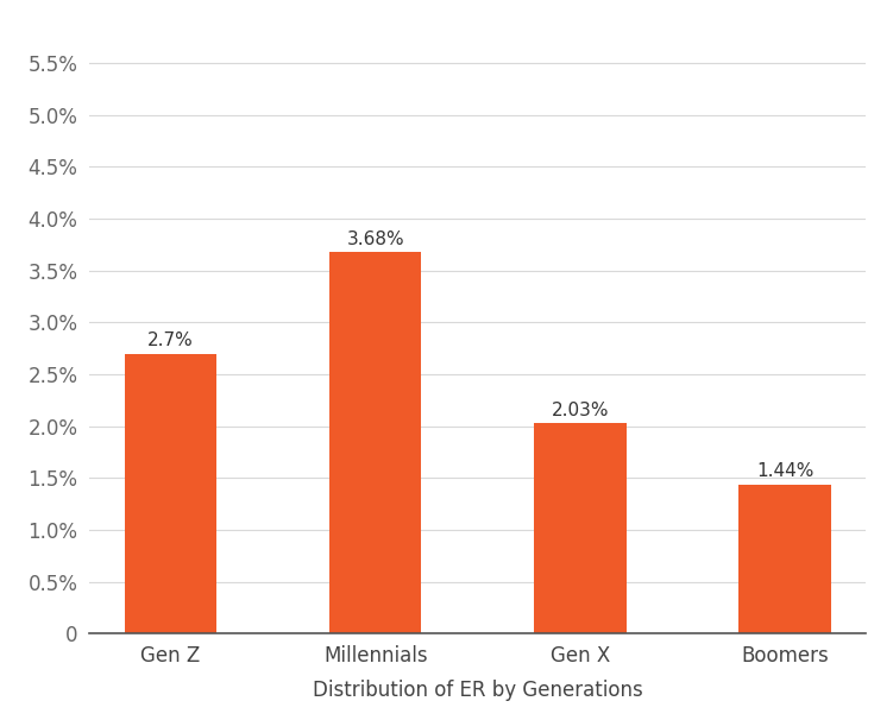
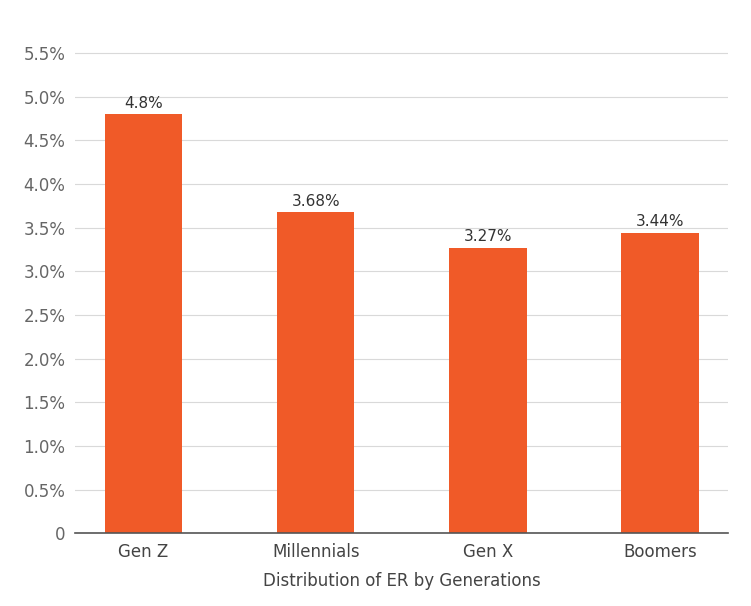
Gen Z: 2.7% -> 4.8%
Gen X: 2.03% -> 3.27%
Boomers: 1.44% -> 3.44%
